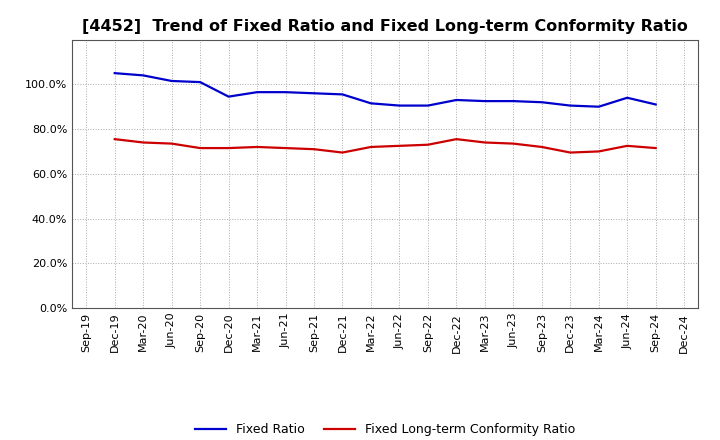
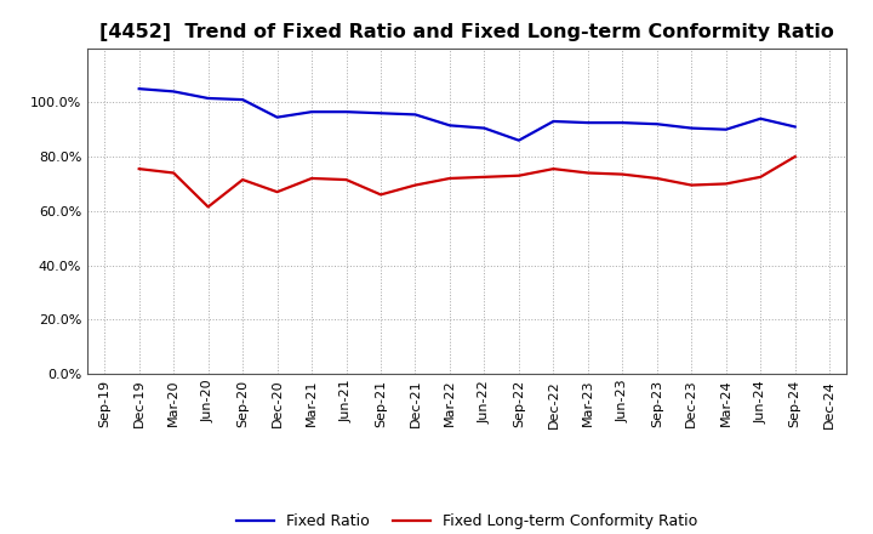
Fixed Long-term Conformity Ratio/Jun-20: 73.5% -> 61.5%
Fixed Long-term Conformity Ratio/Dec-20: 71.5% -> 67.0%
Fixed Long-term Conformity Ratio/Sep-21: 71.0% -> 66.0%
Fixed Ratio/Sep-22: 90.5% -> 86.0%
Fixed Long-term Conformity Ratio/Sep-24: 71.5% -> 80.0%
